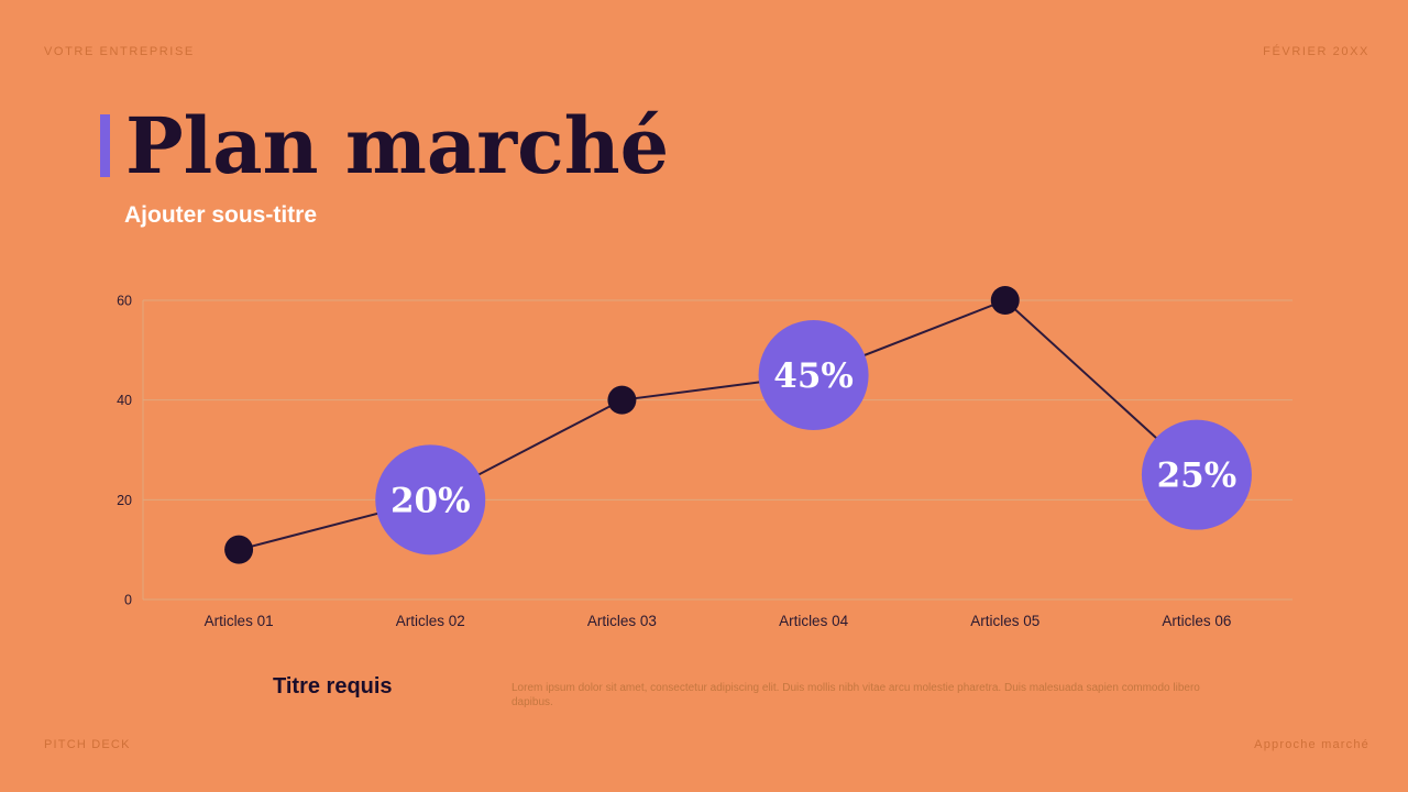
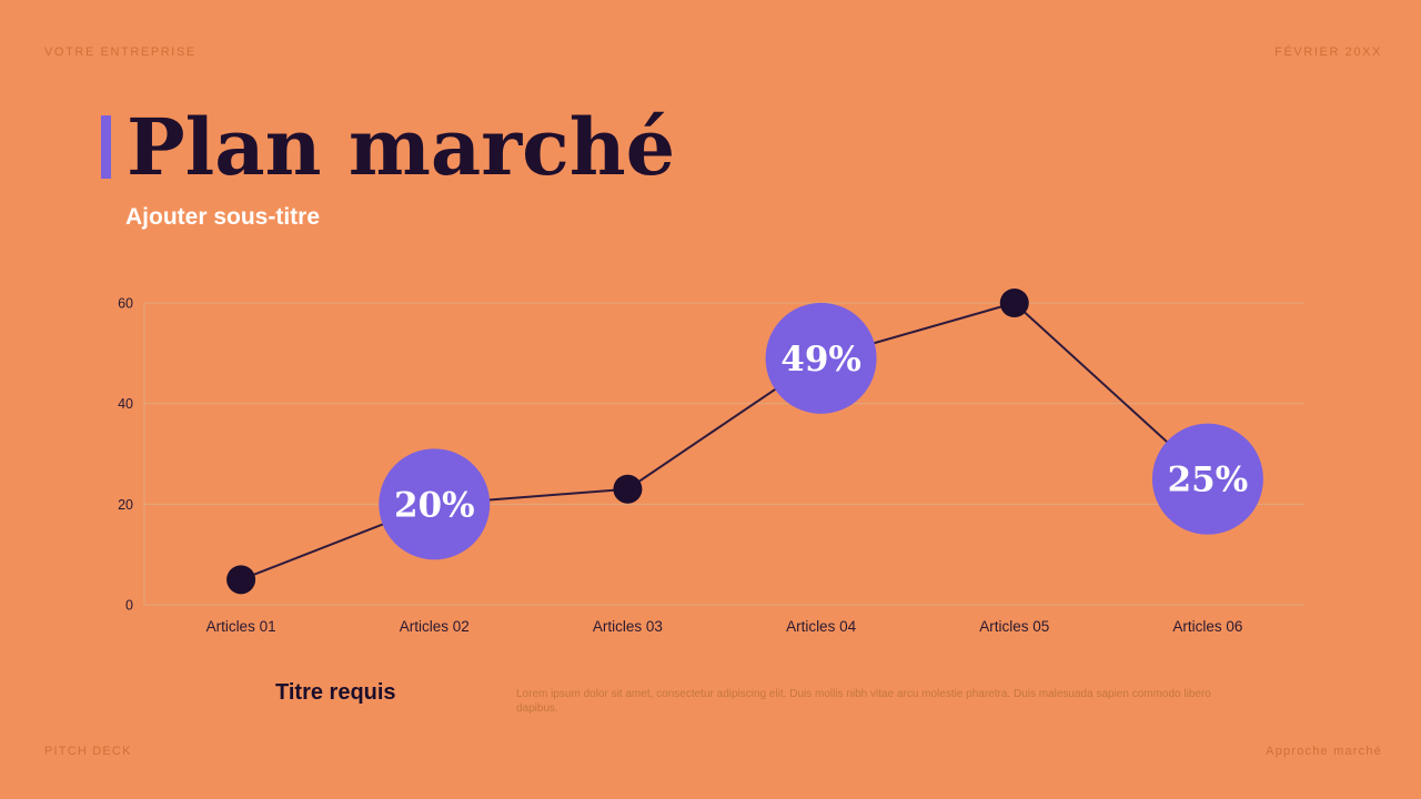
Articles 01: 10 -> 5
Articles 03: 40 -> 23
Articles 04: 45% -> 49%
